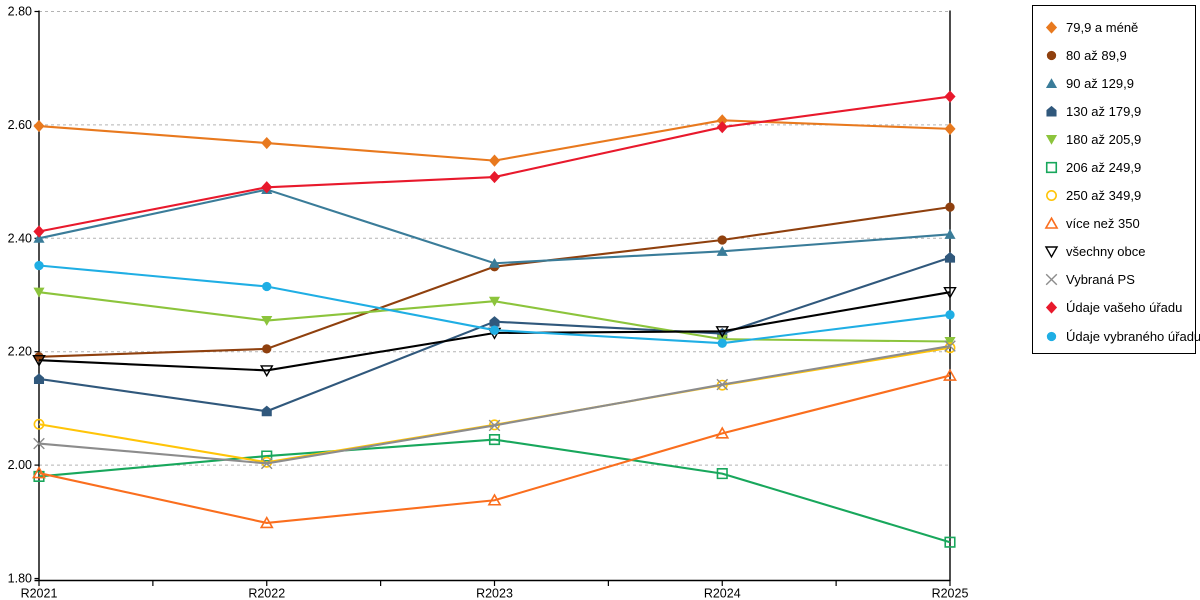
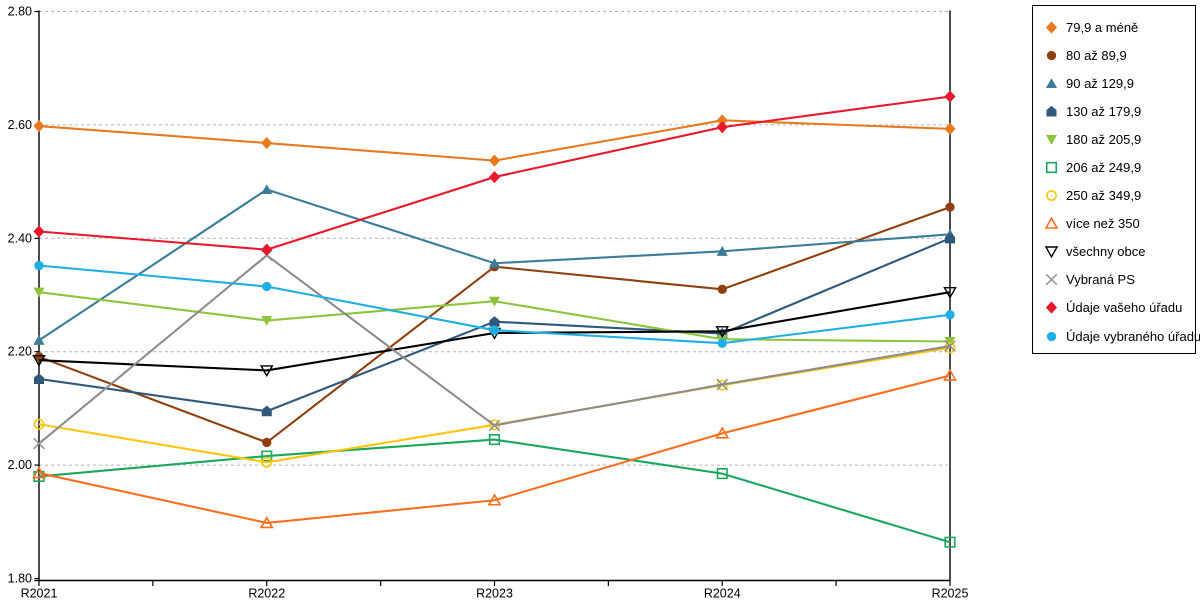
90 až 129,9/R2021: 2.40 -> 2.22
80 až 89,9/R2022: 2.21 -> 2.04
Vybraná PS/R2022: 2.00 -> 2.37
Údaje vašeho úřadu/R2022: 2.49 -> 2.38
80 až 89,9/R2024: 2.40 -> 2.31
130 až 179,9/R2025: 2.37 -> 2.40
